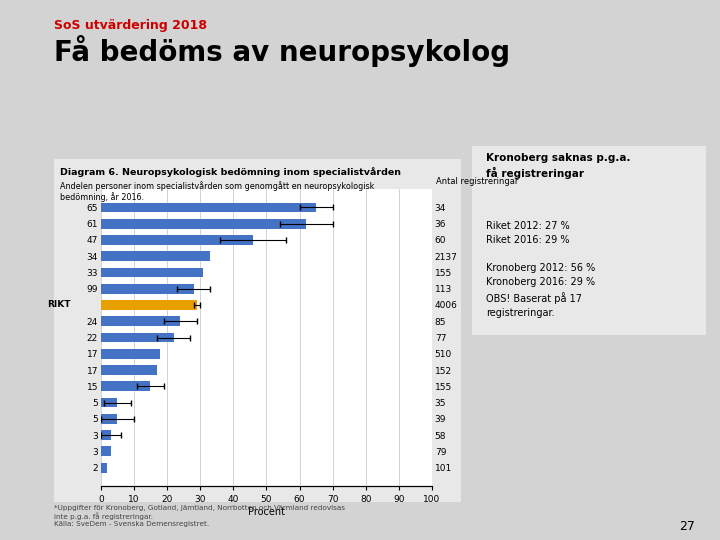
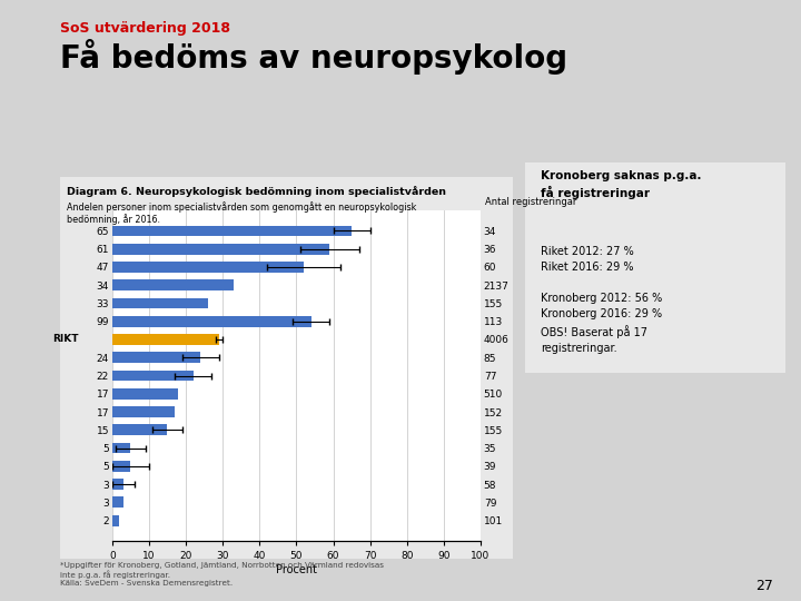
61: 62 -> 59
47: 46 -> 52
33: 31 -> 26
99: 28 -> 54
